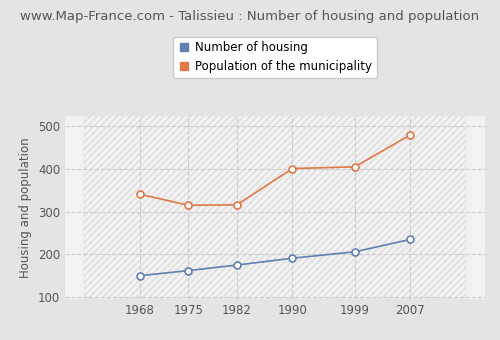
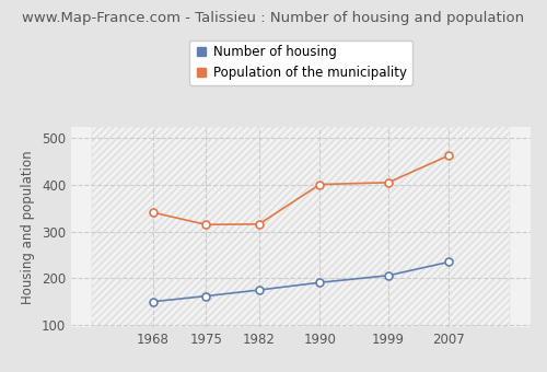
Population of the municipality/2007: 480 -> 463
